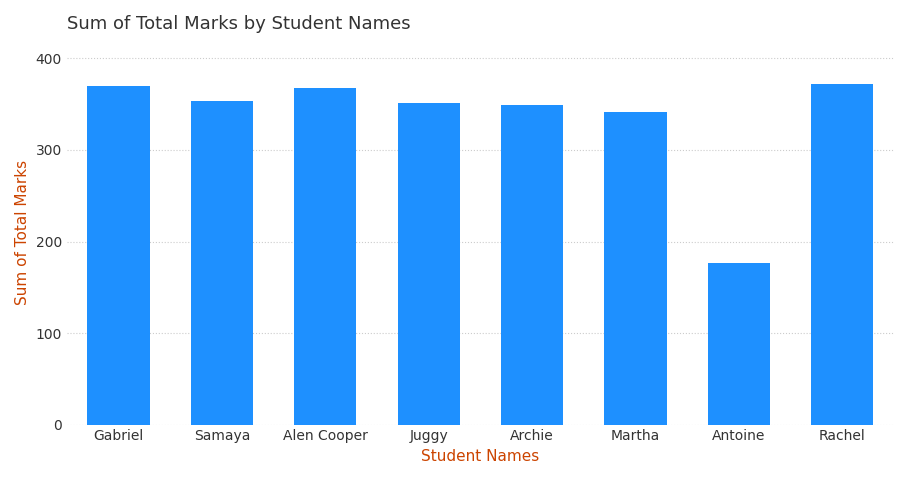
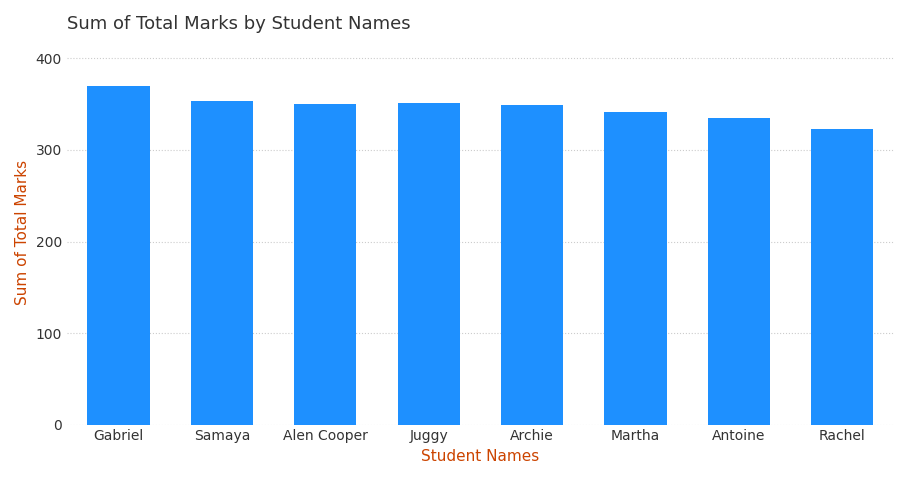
Alen Cooper: 368 -> 350
Antoine: 176 -> 335
Rachel: 372 -> 323
